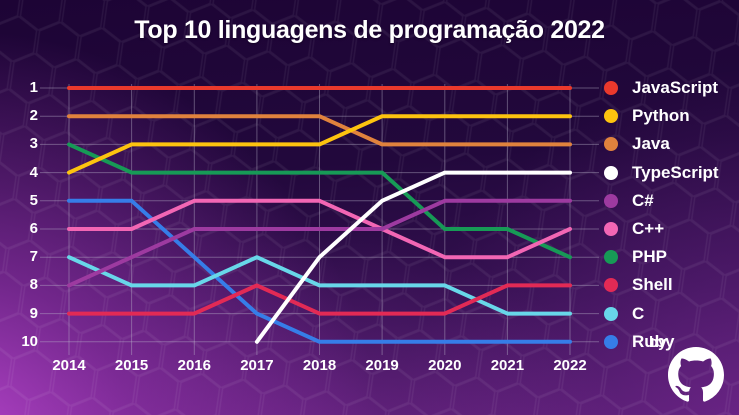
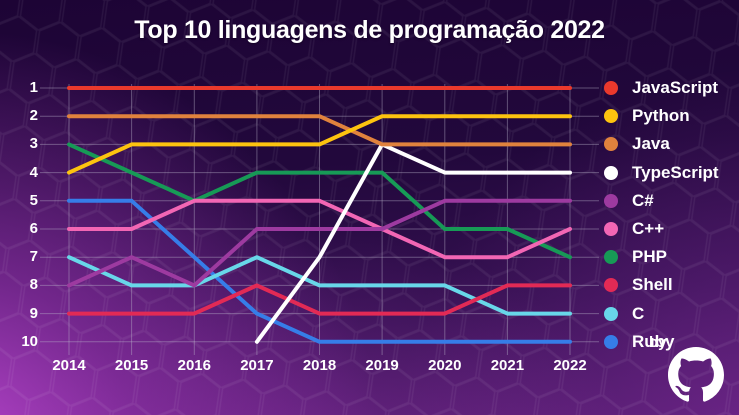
C#/2016: 6 -> 8
PHP/2016: 4 -> 5
TypeScript/2019: 5 -> 3
